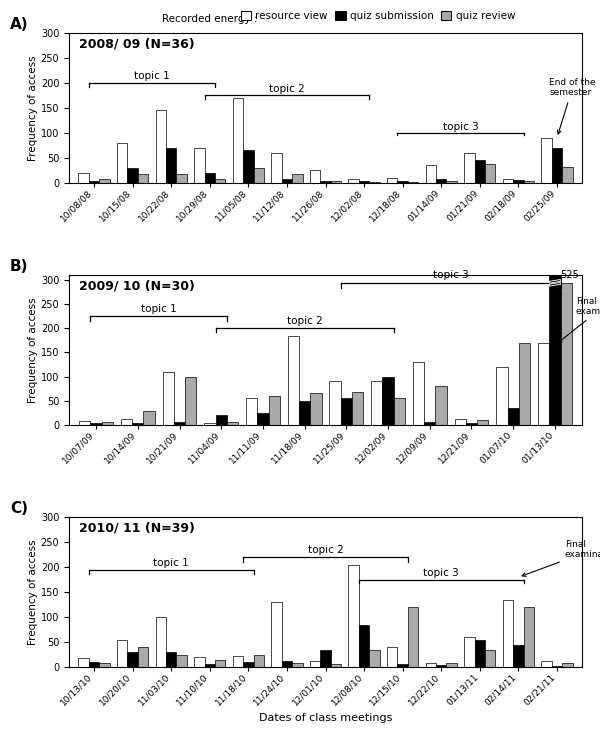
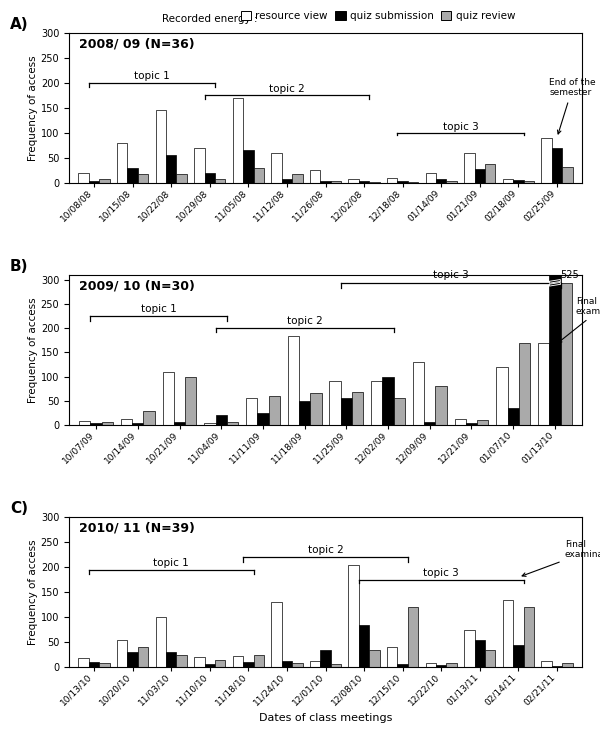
quiz submission/10/22/08: 70 -> 55
resource view/01/14/09: 35 -> 20
quiz submission/01/21/09: 45 -> 28
resource view/01/13/11: 60 -> 75
